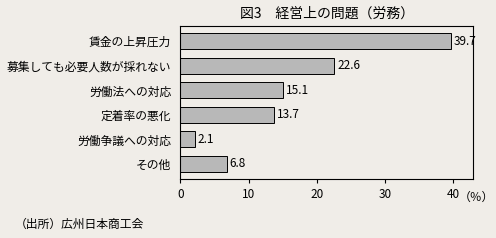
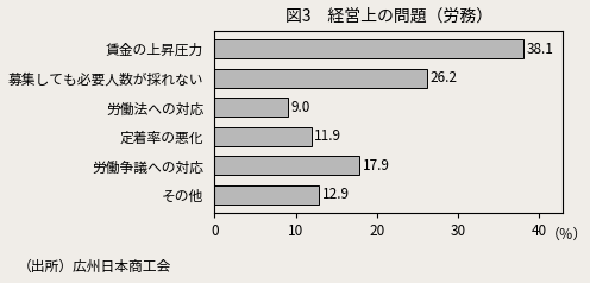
賃金の上昇圧力: 39.7 -> 38.1
募集しても必要人数が採れない: 22.6 -> 26.2
労働法への対応: 15.1 -> 9.0
定着率の悪化: 13.7 -> 11.9
労働争議への対応: 2.1 -> 17.9
その他: 6.8 -> 12.9
